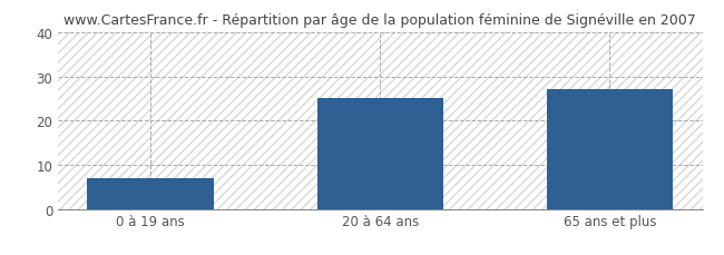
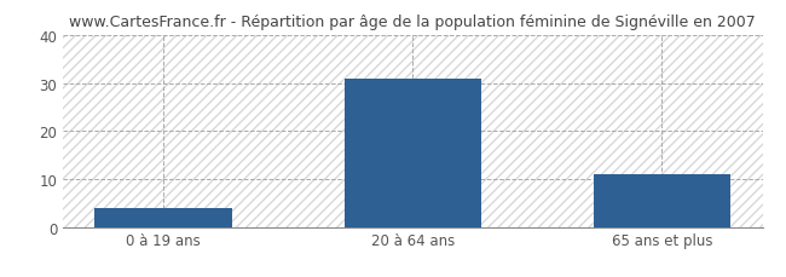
0 à 19 ans: 7 -> 4
20 à 64 ans: 25 -> 31
65 ans et plus: 27 -> 11
